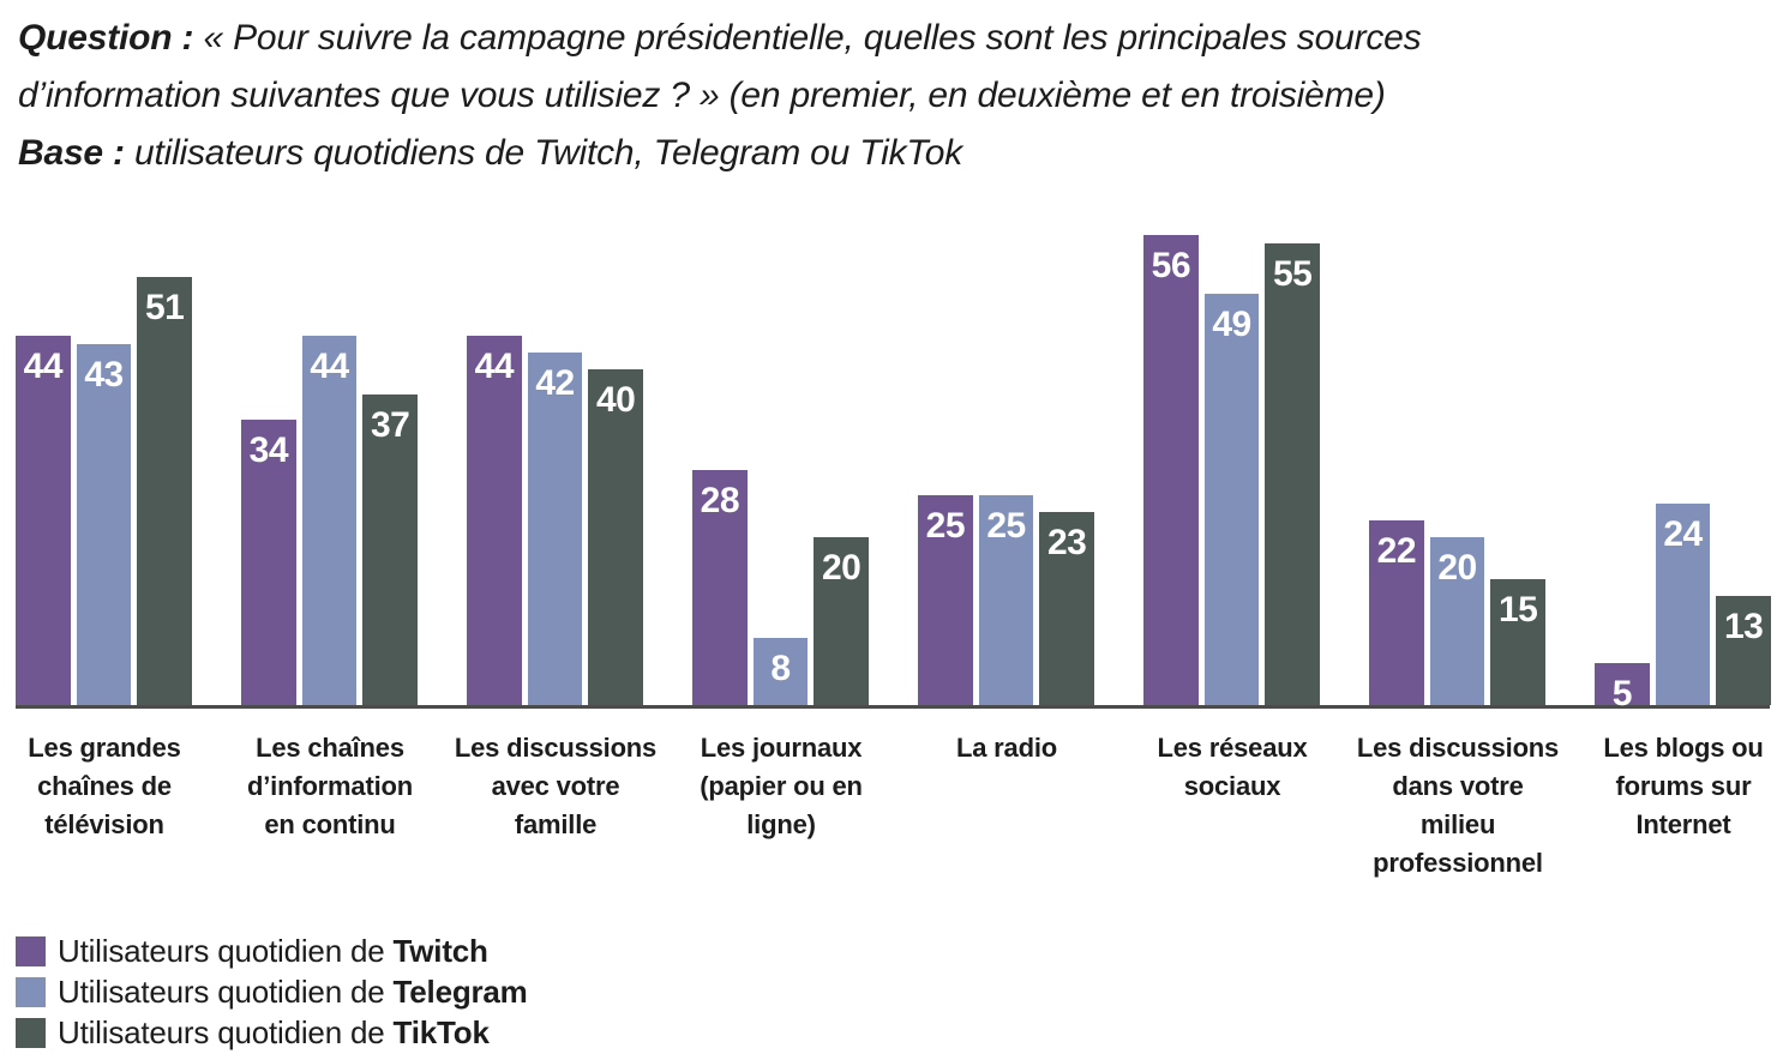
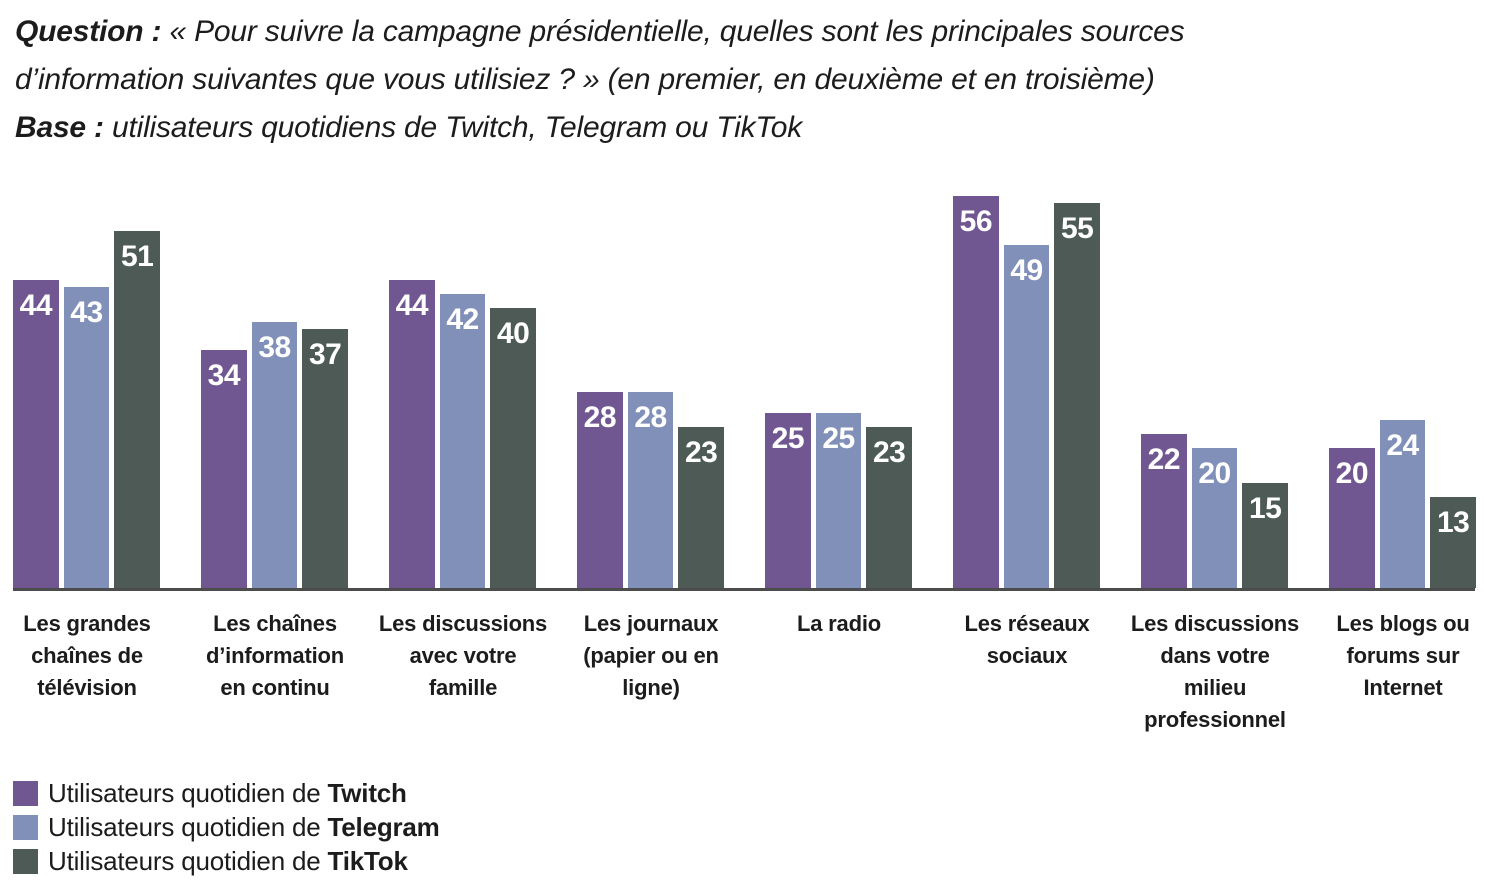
Utilisateurs quotidien de Telegram/Les chaînes d’information en continu: 44 -> 38
Utilisateurs quotidien de Telegram/Les journaux (papier ou en ligne): 8 -> 28
Utilisateurs quotidien de TikTok/Les journaux (papier ou en ligne): 20 -> 23
Utilisateurs quotidien de Twitch/Les blogs ou forums sur Internet: 5 -> 20
